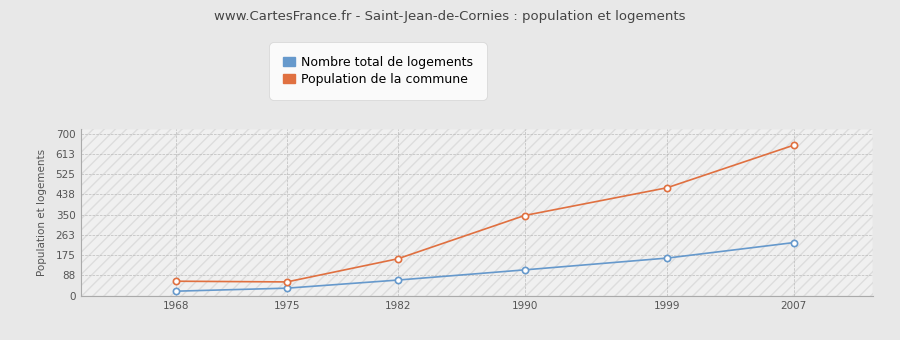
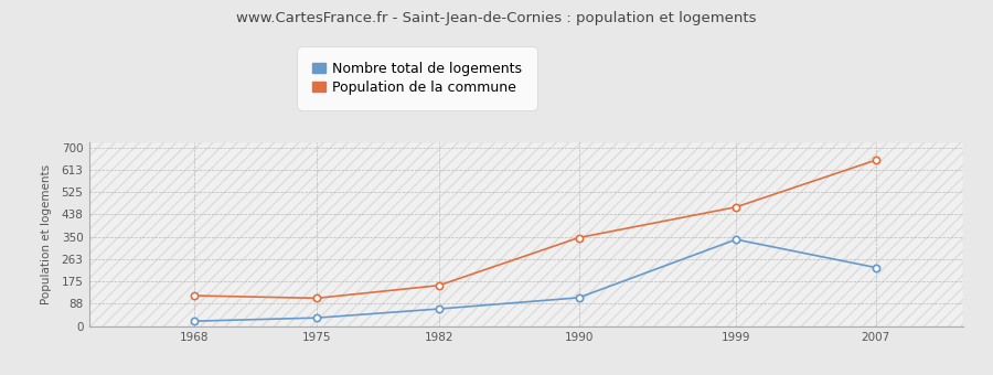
Population de la commune/1968: 63 -> 120
Population de la commune/1975: 60 -> 110
Nombre total de logements/1999: 163 -> 340
